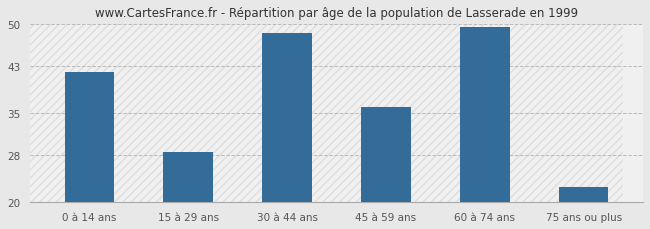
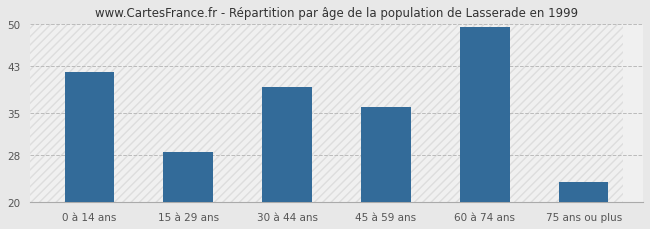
30 à 44 ans: 48.5 -> 39.4
75 ans ou plus: 22.5 -> 23.4
